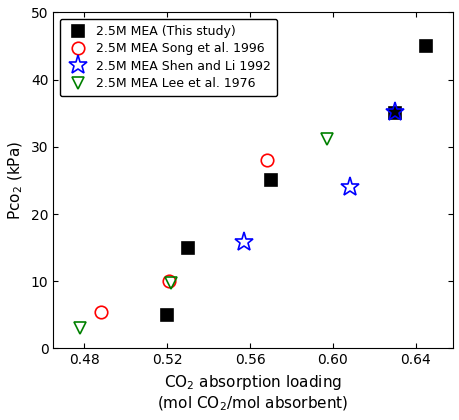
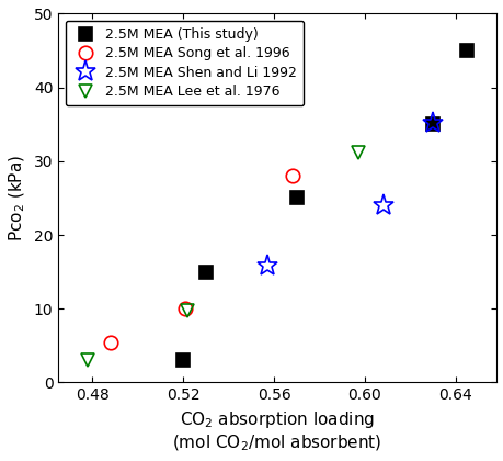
2.5M MEA (This study)/0.52: 5 -> 3
